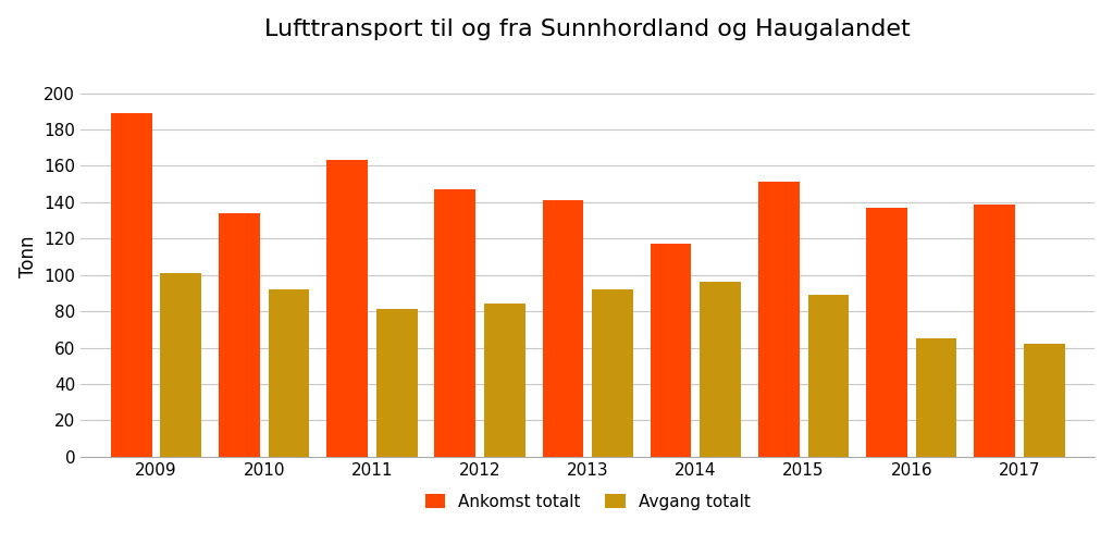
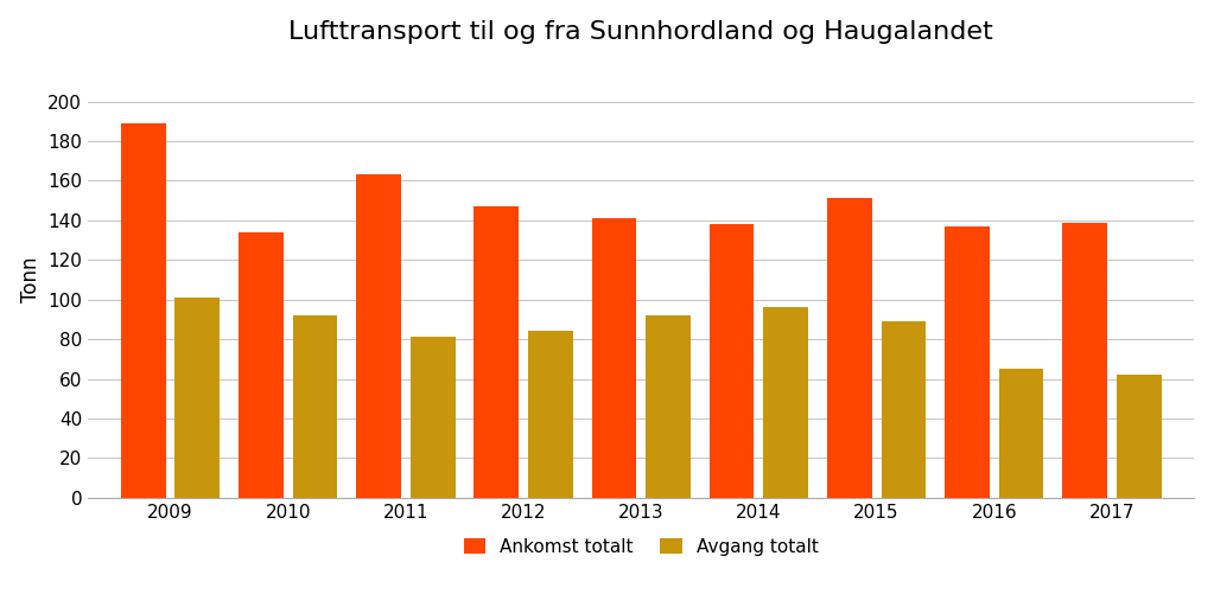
Ankomst totalt/2014: 117 -> 138
